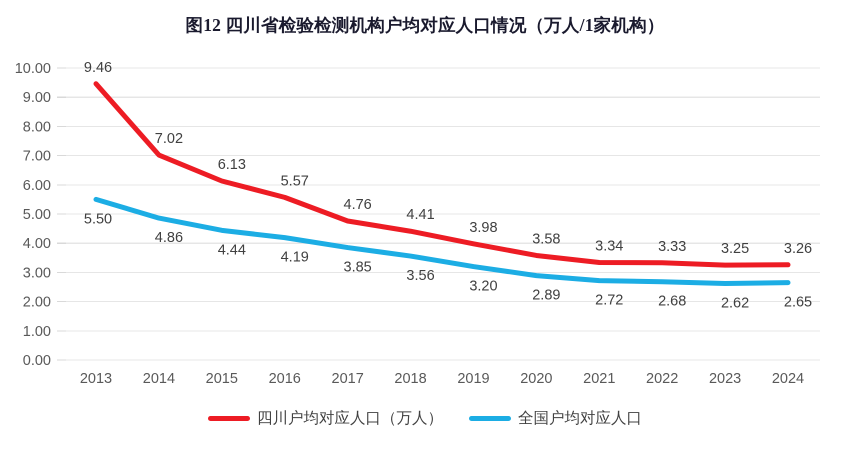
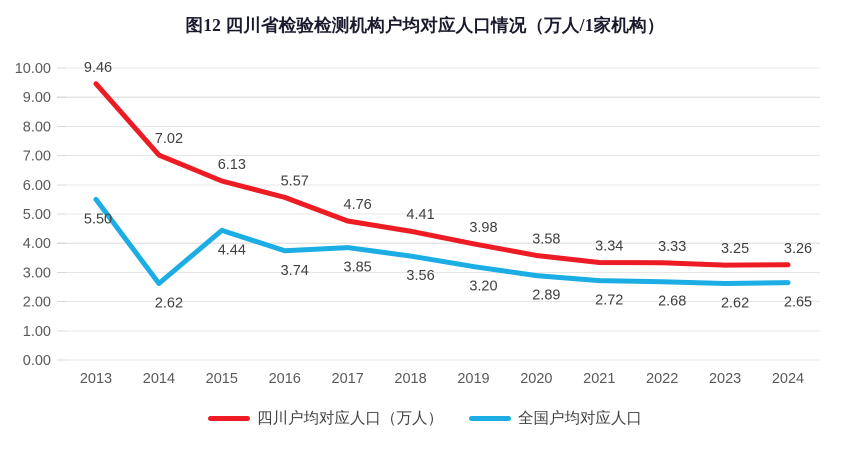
全国户均对应人口/2014: 4.86 -> 2.62
全国户均对应人口/2016: 4.19 -> 3.74
